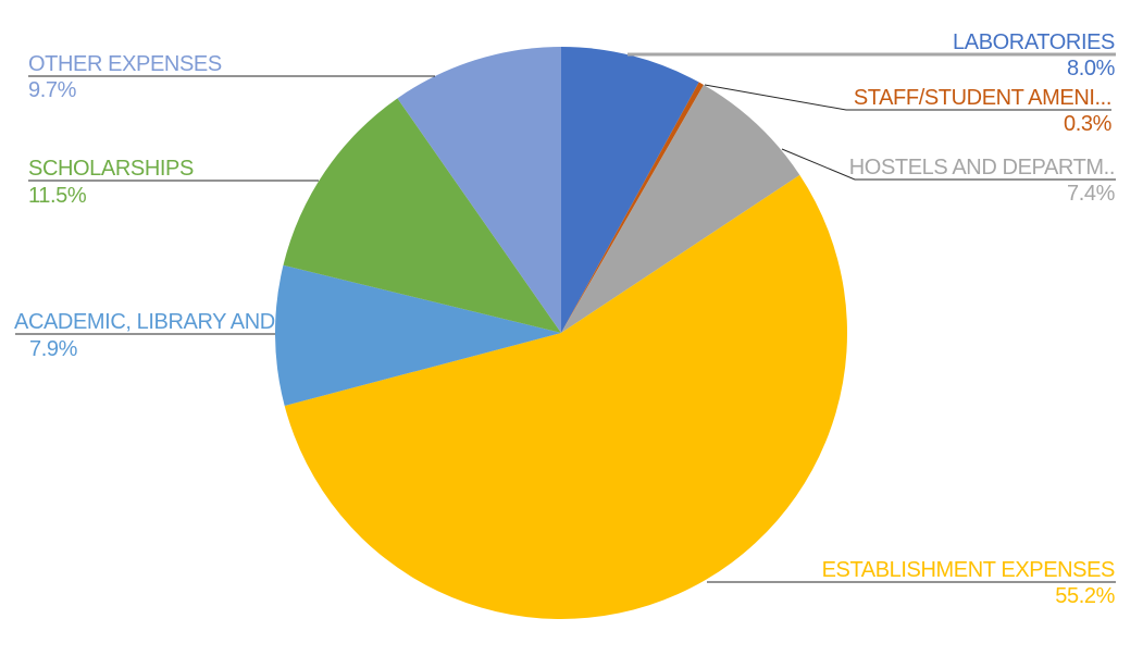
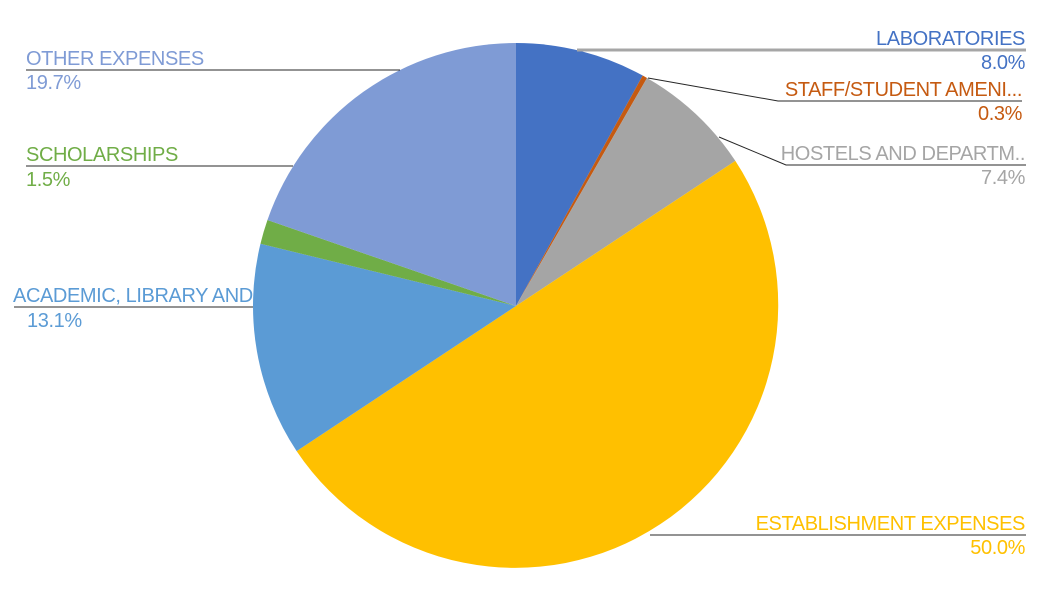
ESTABLISHMENT EXPENSES: 55.2% -> 50.0%
ACADEMIC, LIBRARY AND...: 7.9% -> 13.1%
SCHOLARSHIPS: 11.5% -> 1.5%
OTHER EXPENSES: 9.7% -> 19.7%
